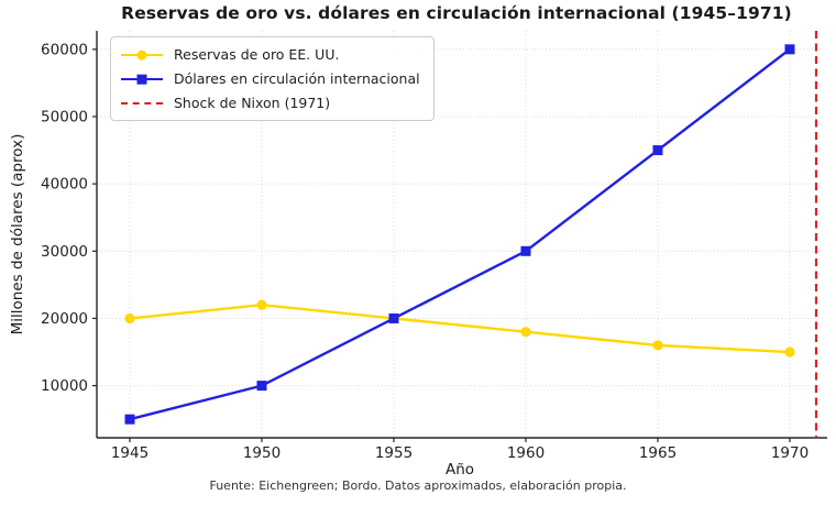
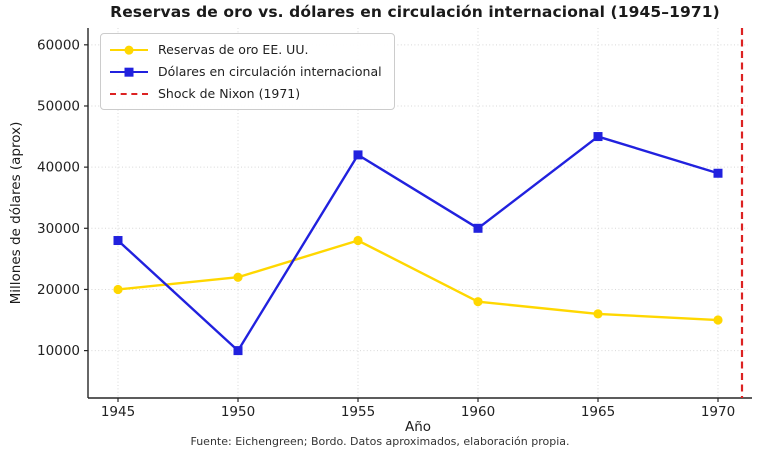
Dólares en circulación internacional/1945: 5000 -> 28000
Reservas de oro EE. UU./1955: 20000 -> 28000
Dólares en circulación internacional/1955: 20000 -> 42000
Dólares en circulación internacional/1970: 60000 -> 39000
